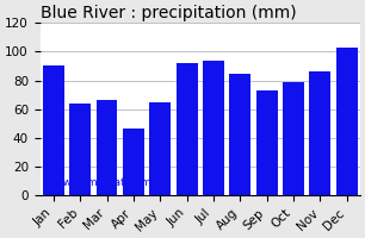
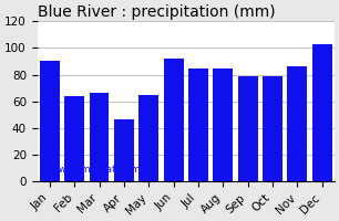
Jul: 94 -> 85
Sep: 73 -> 79
